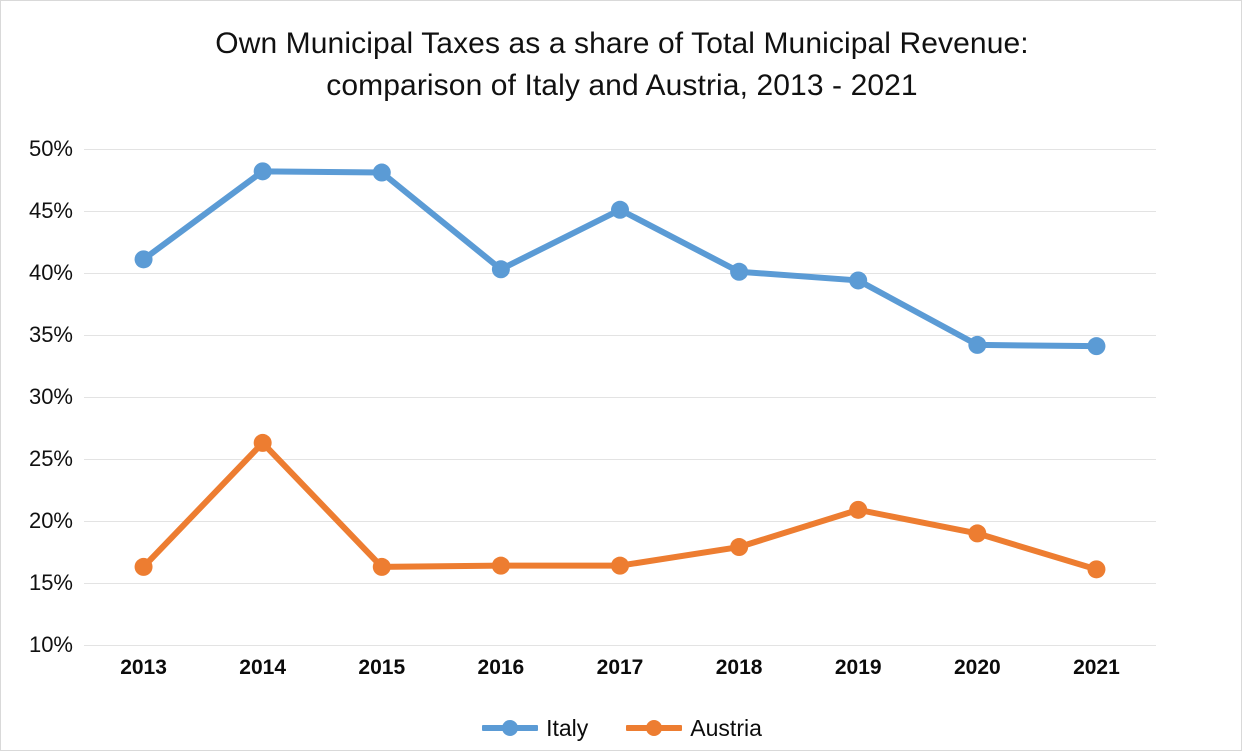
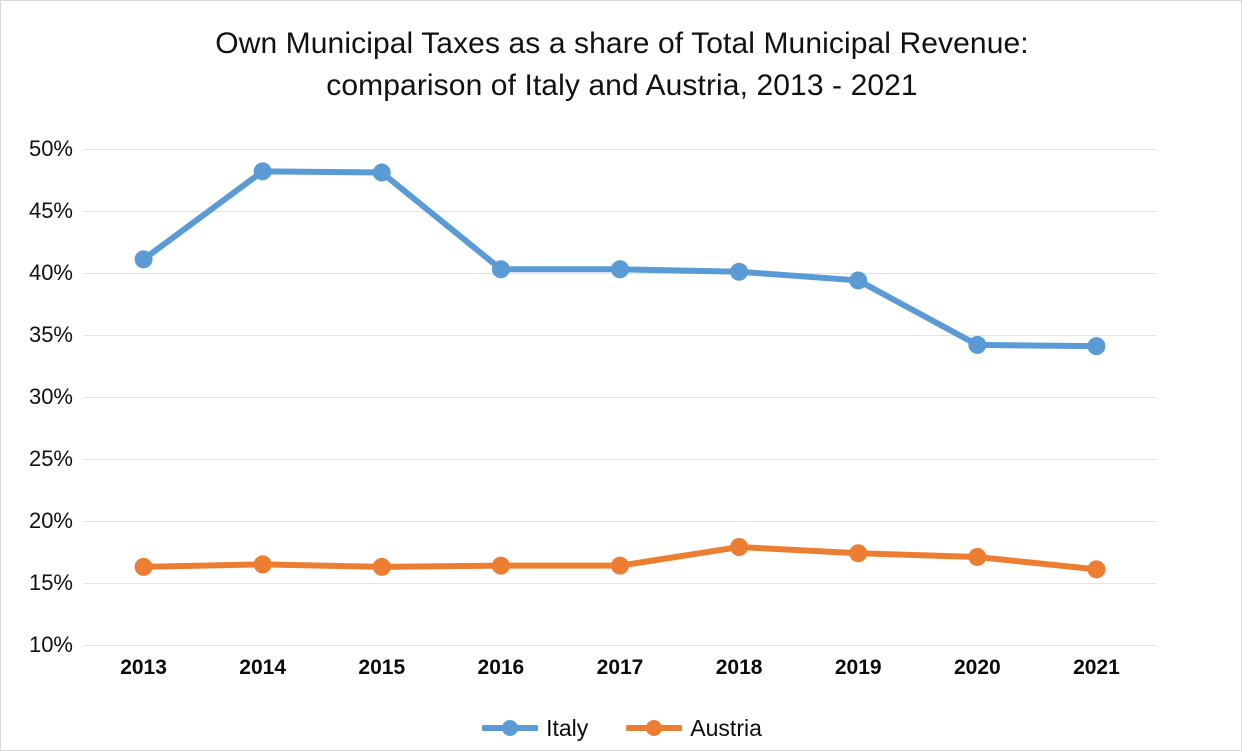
Austria/2014: 26.3% -> 16.5%
Italy/2017: 45.1% -> 40.3%
Austria/2019: 20.9% -> 17.4%
Austria/2020: 19.0% -> 17.1%
